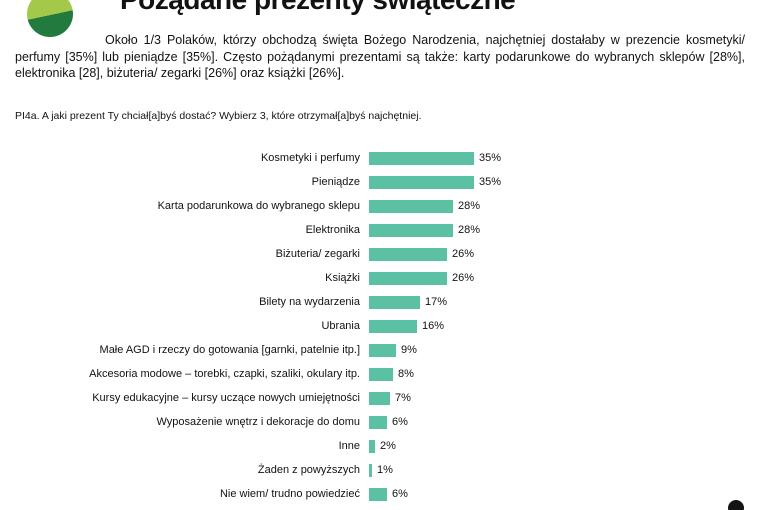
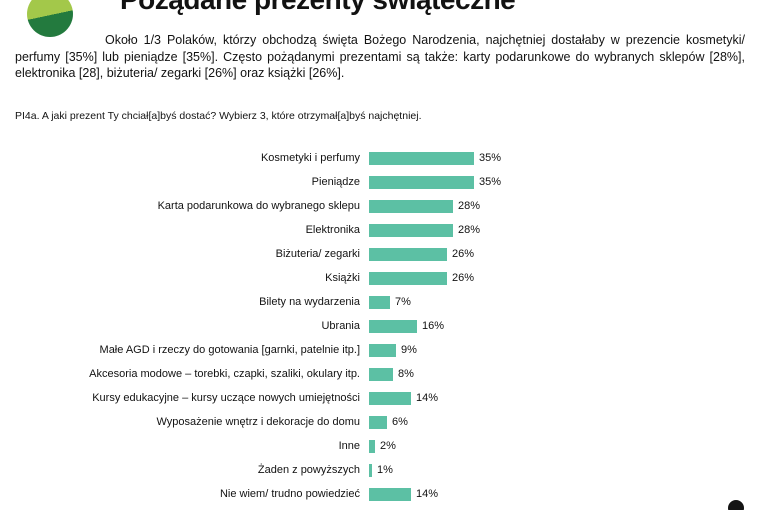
Bilety na wydarzenia: 17% -> 7%
Kursy edukacyjne – kursy uczące nowych umiejętności: 7% -> 14%
Nie wiem/ trudno powiedzieć: 6% -> 14%
